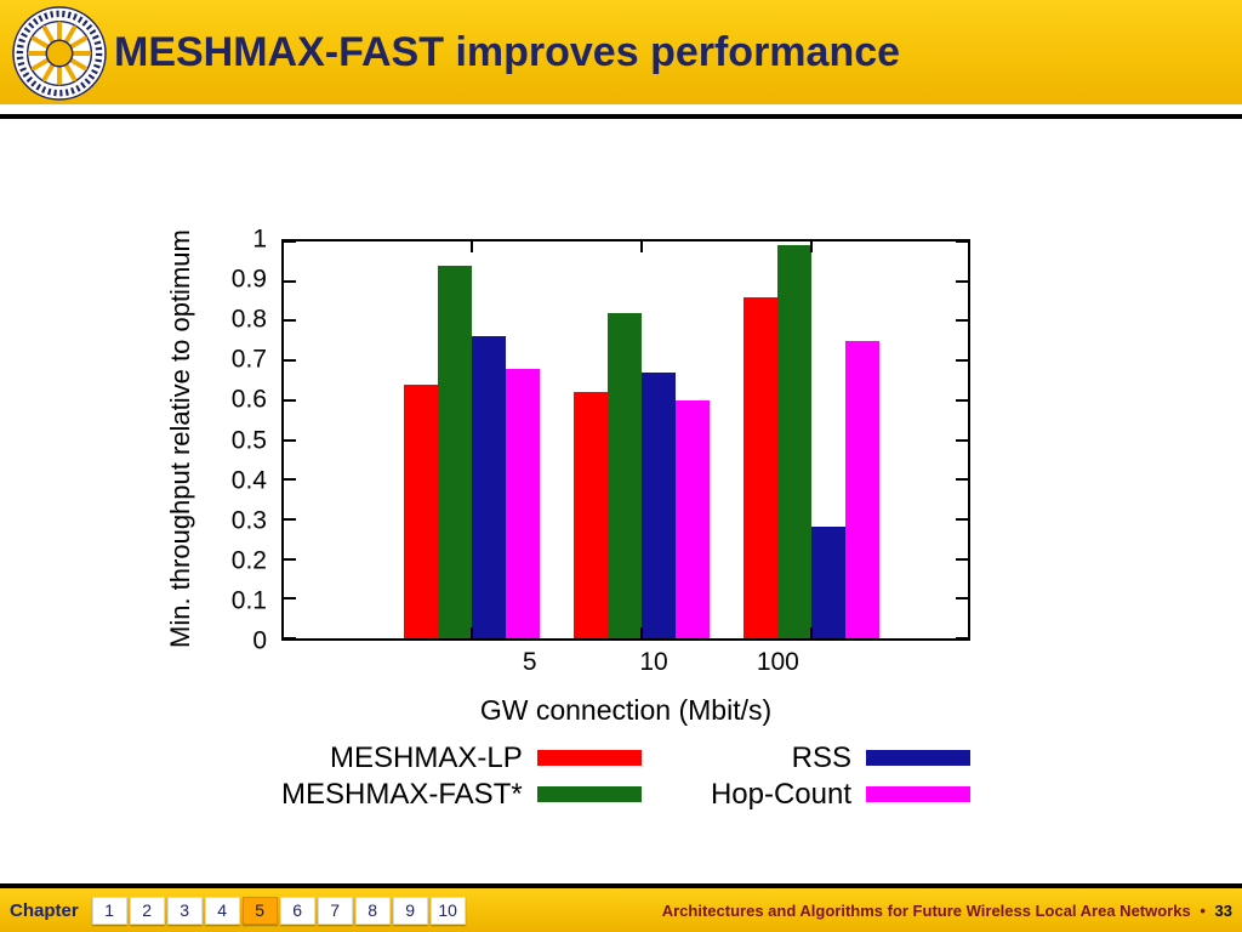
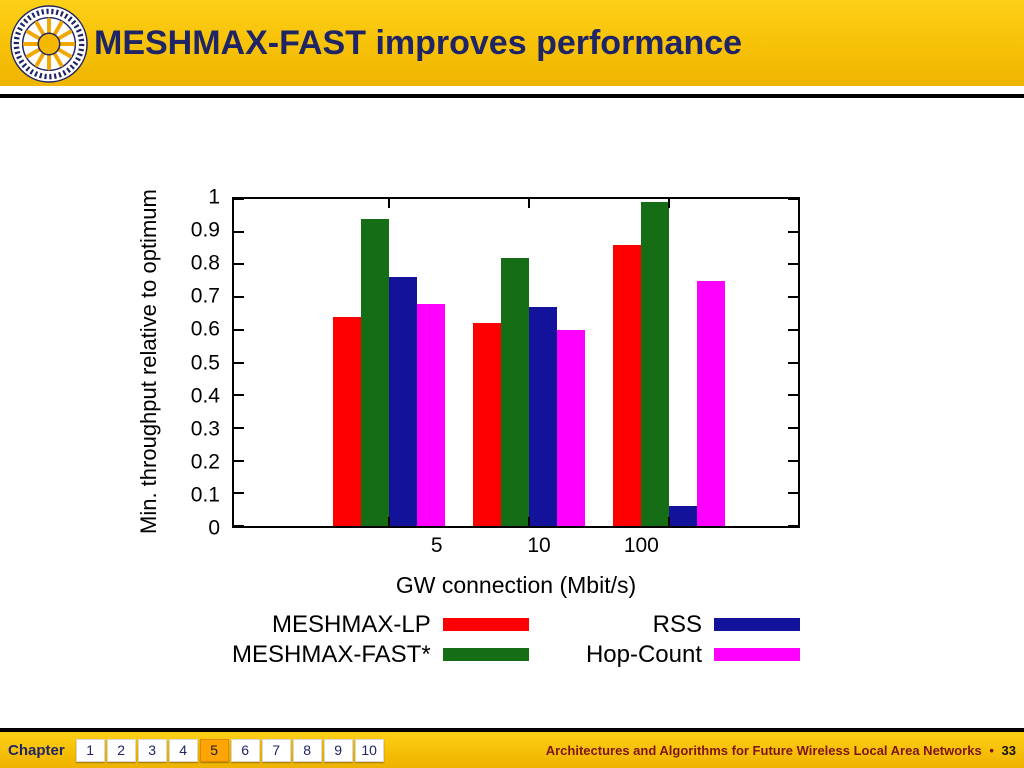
RSS/100: 0.28 -> 0.06
